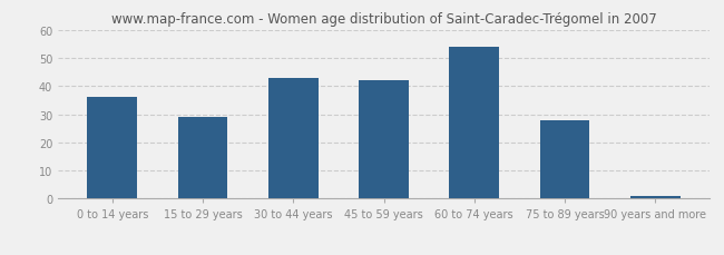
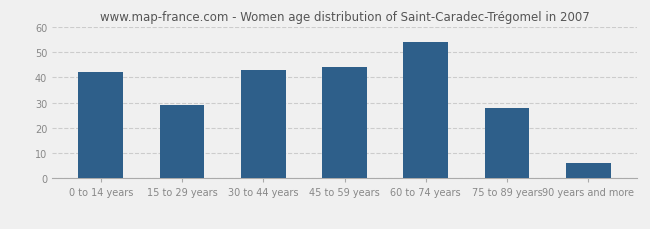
0 to 14 years: 36 -> 42
45 to 59 years: 42 -> 44
90 years and more: 1 -> 6
